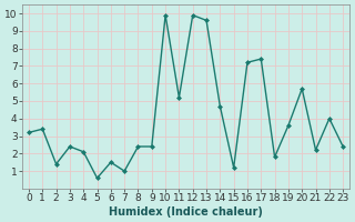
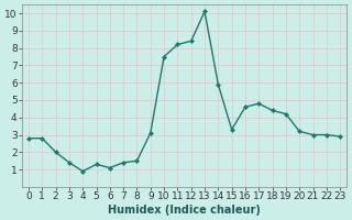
0: 3.2 -> 2.8
1: 3.4 -> 2.8
2: 1.4 -> 2.0
3: 2.4 -> 1.4
4: 2.1 -> 0.9
5: 0.6 -> 1.3
6: 1.5 -> 1.1
7: 1.0 -> 1.4
8: 2.4 -> 1.5
9: 2.4 -> 3.1
10: 9.9 -> 7.5
11: 5.2 -> 8.2
12: 9.9 -> 8.4
13: 9.6 -> 10.1
14: 4.7 -> 5.9
15: 1.2 -> 3.3
16: 7.2 -> 4.6
17: 7.4 -> 4.8
18: 1.8 -> 4.4
19: 3.6 -> 4.2
20: 5.7 -> 3.2
21: 2.2 -> 3.0
22: 4.0 -> 3.0
23: 2.4 -> 2.9
